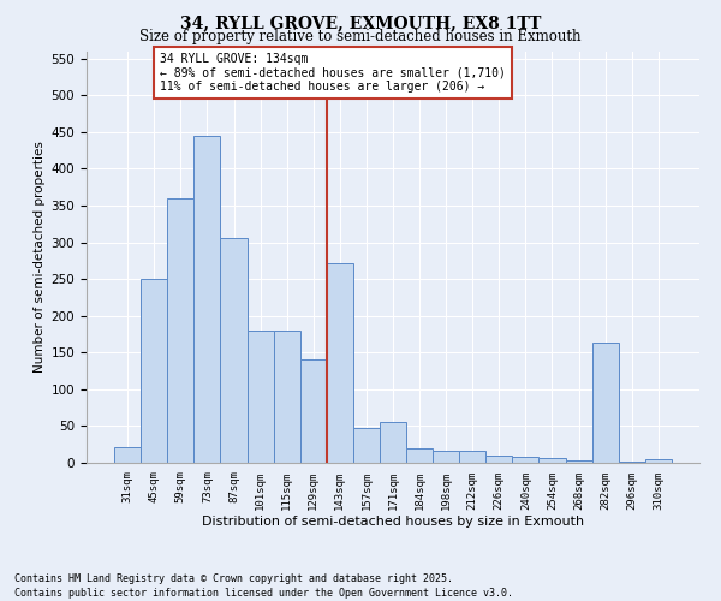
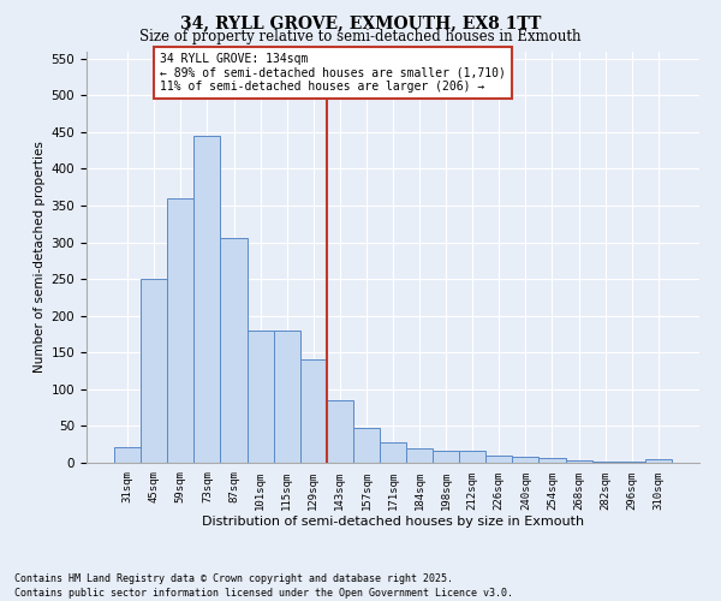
143sqm: 272 -> 85
171sqm: 56 -> 28
282sqm: 164 -> 2
